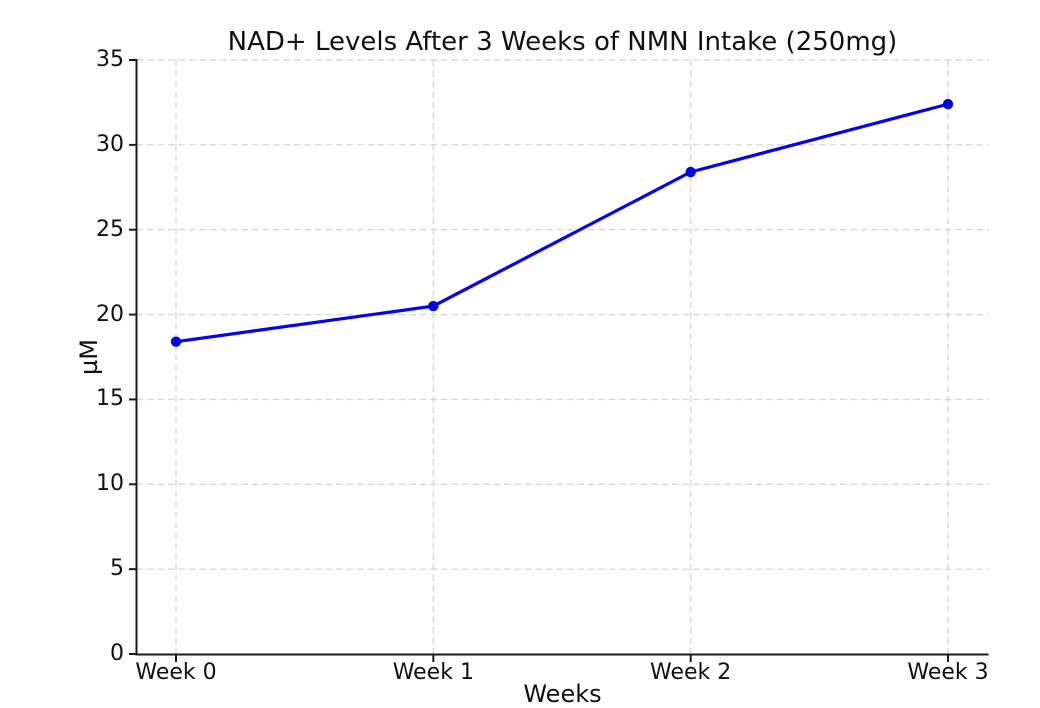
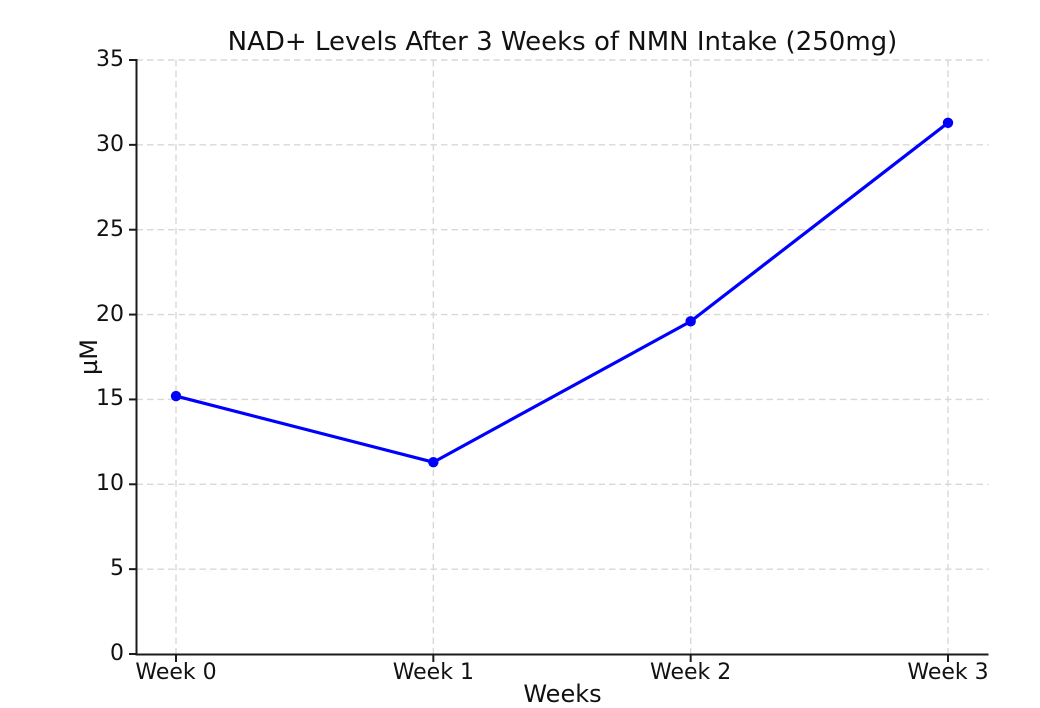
Week 0: 18.4 -> 15.2
Week 1: 20.5 -> 11.3
Week 2: 28.4 -> 19.6
Week 3: 32.4 -> 31.3
